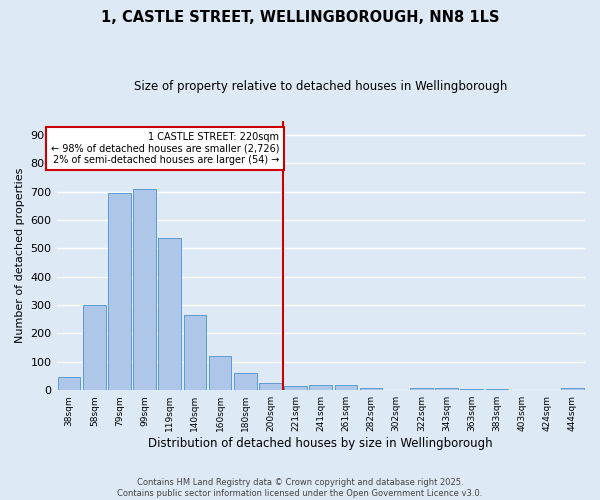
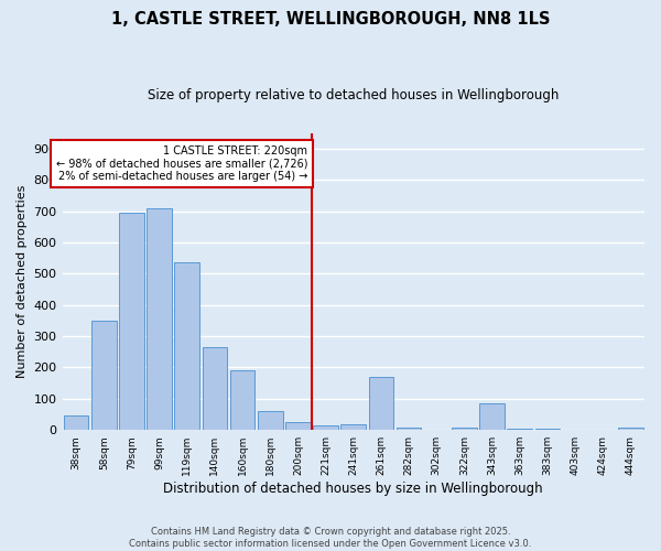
58sqm: 300 -> 350
160sqm: 120 -> 190
261sqm: 20 -> 170
343sqm: 8 -> 85
